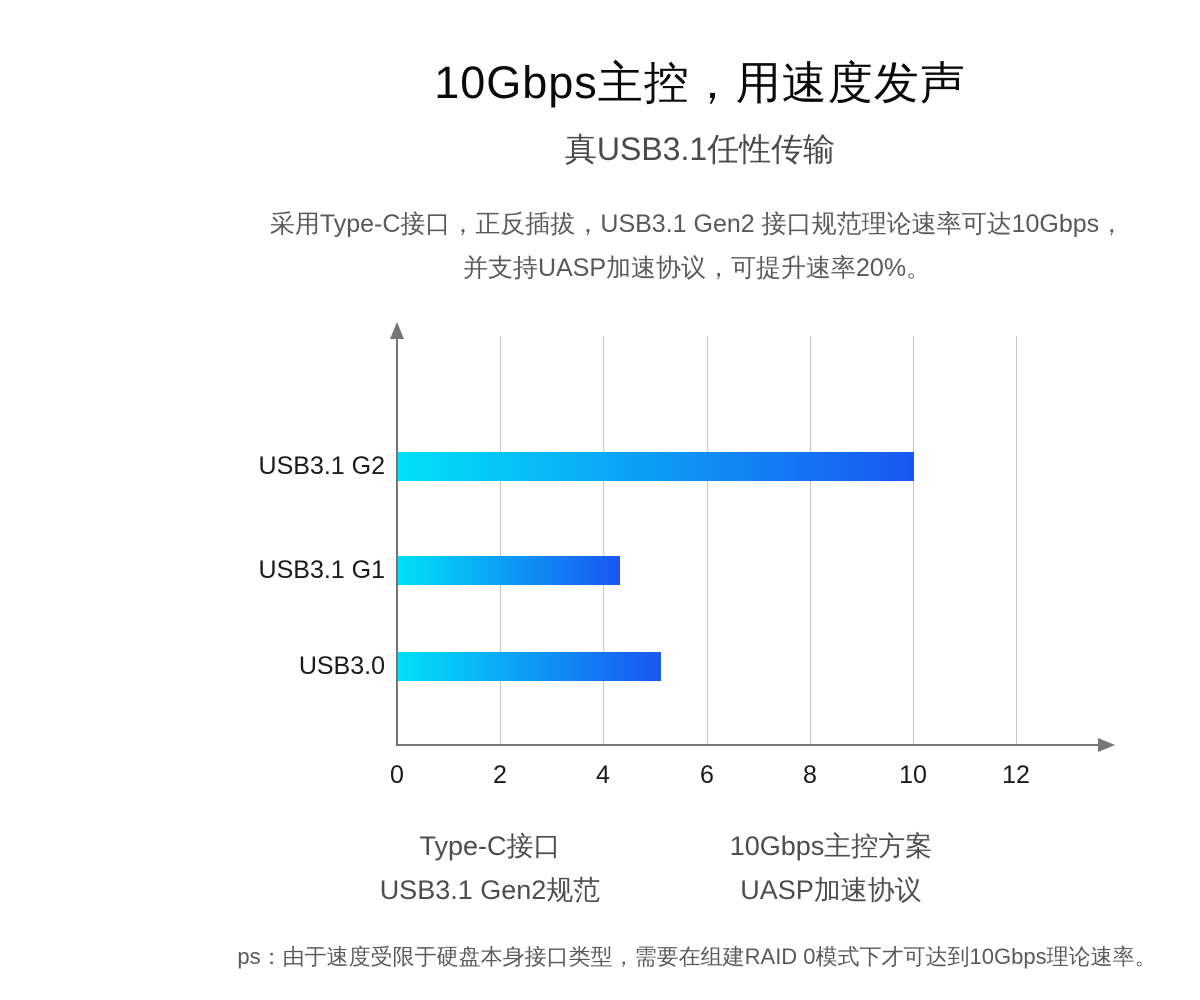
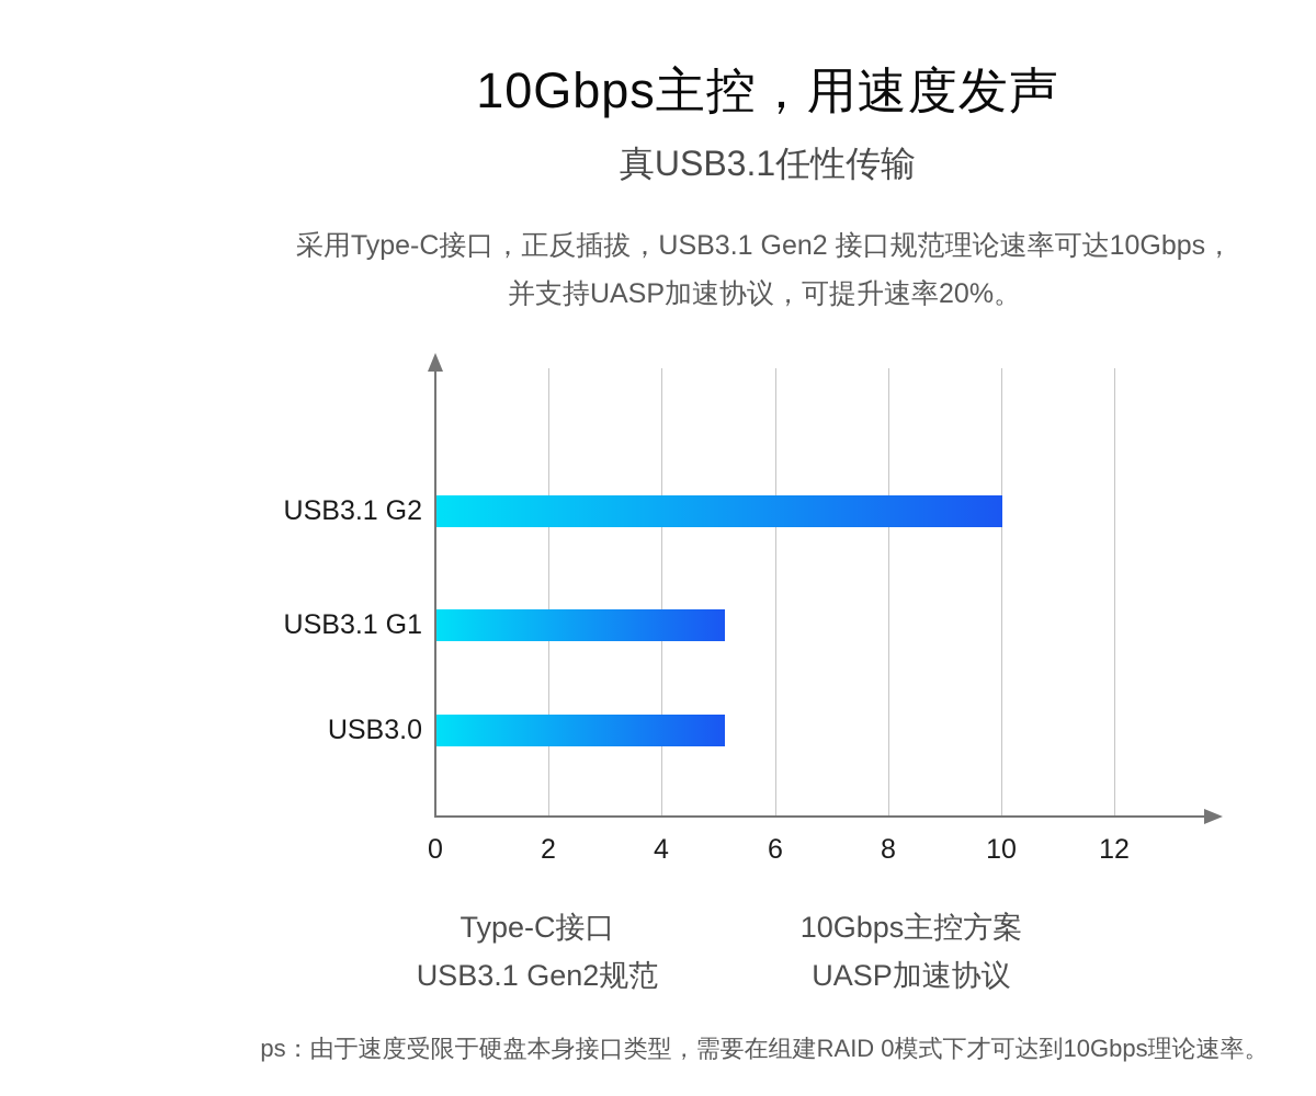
USB3.1 G1: 4.3 -> 5.1
